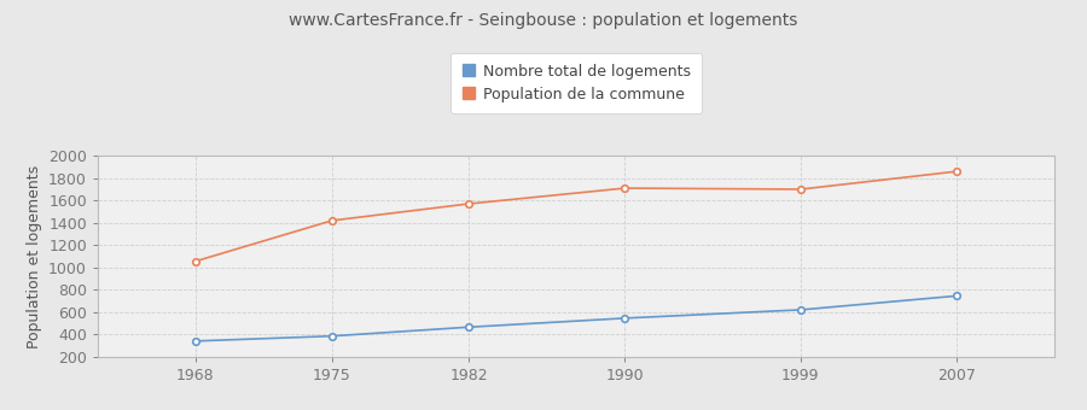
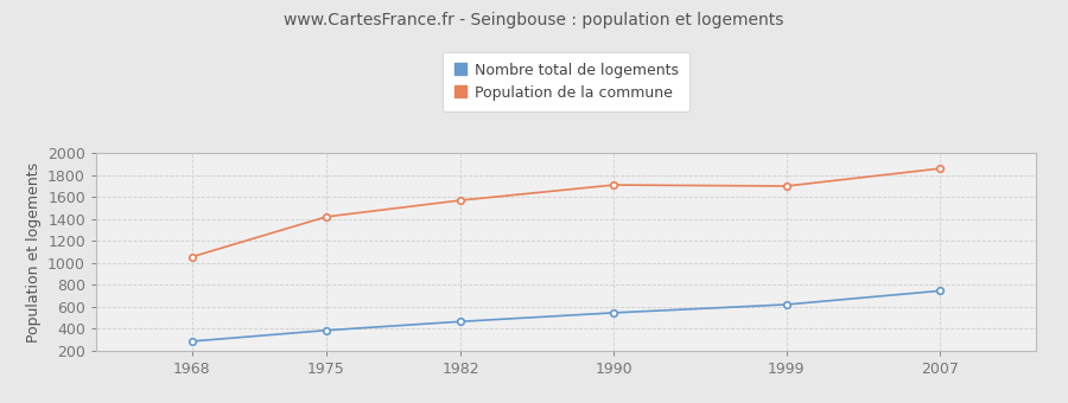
Nombre total de logements/1968: 340 -> 280
